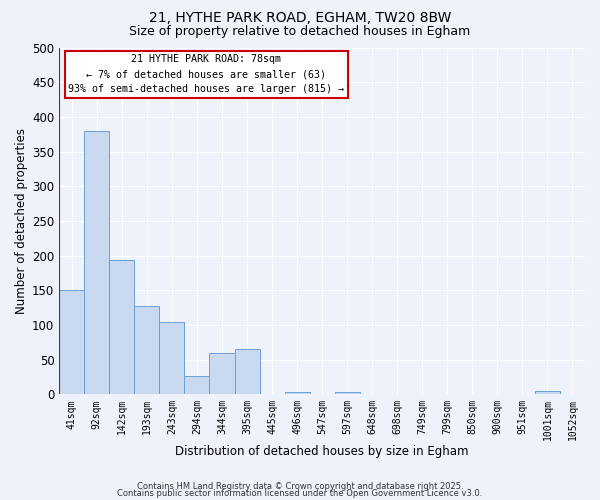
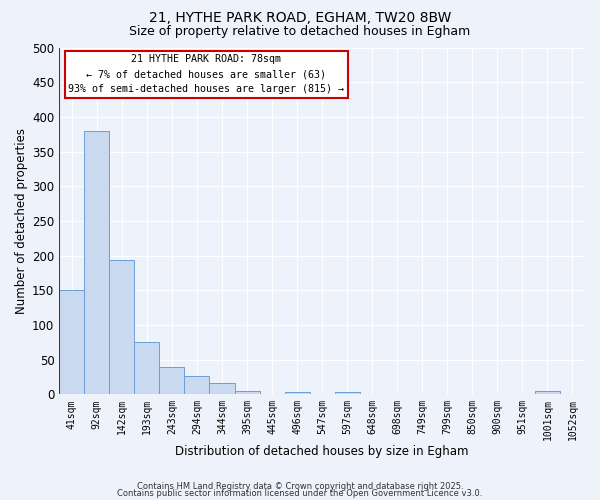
193sqm: 128 -> 75
243sqm: 104 -> 40
344sqm: 60 -> 17
395sqm: 66 -> 5
